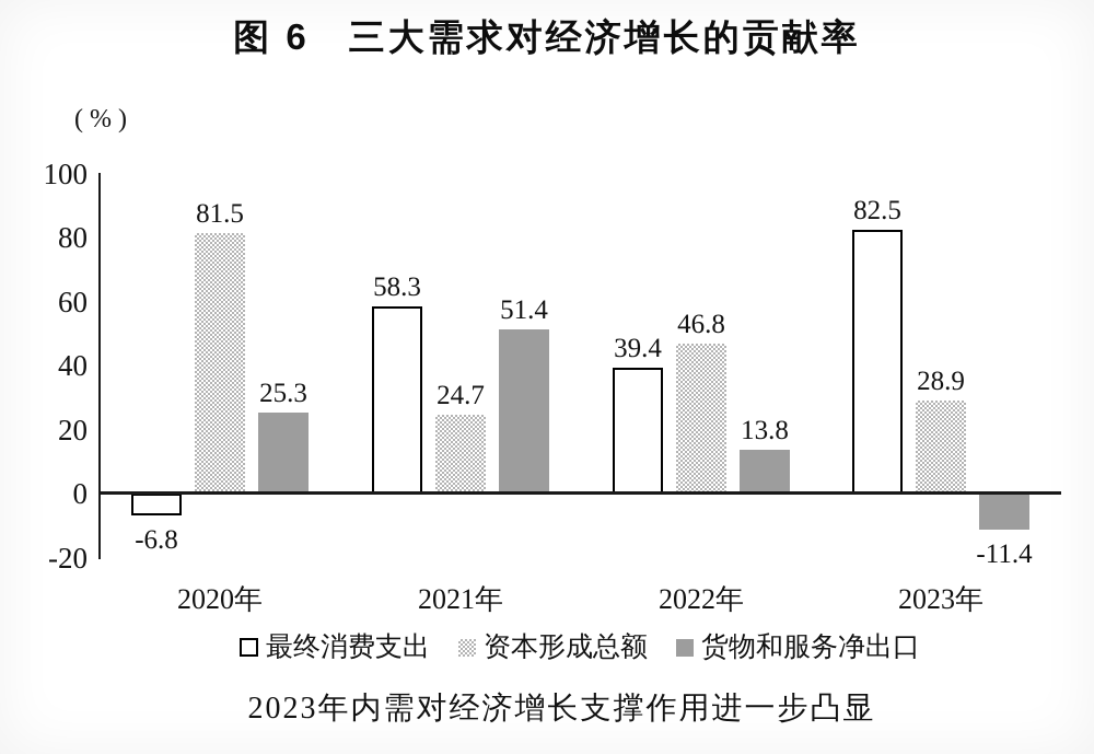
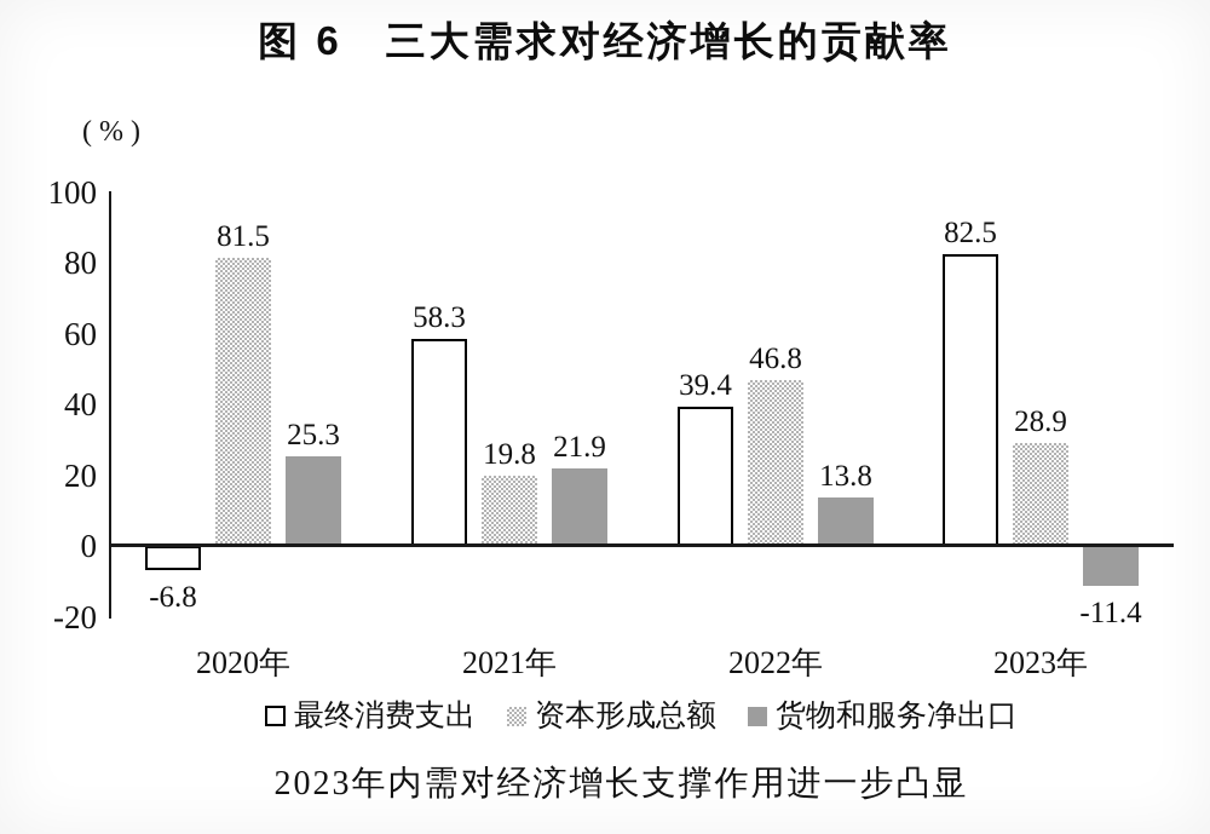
资本形成总额/2021年: 24.7 -> 19.8
货物和服务净出口/2021年: 51.4 -> 21.9
